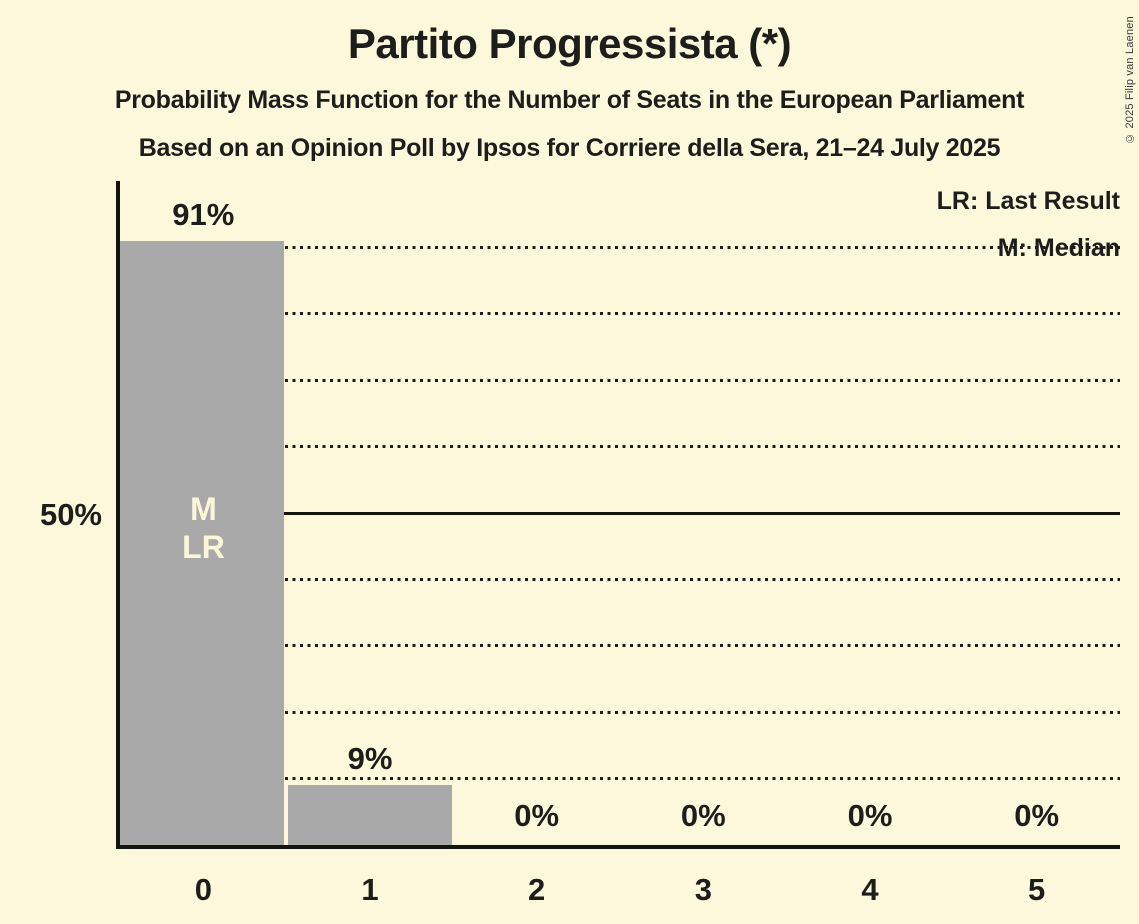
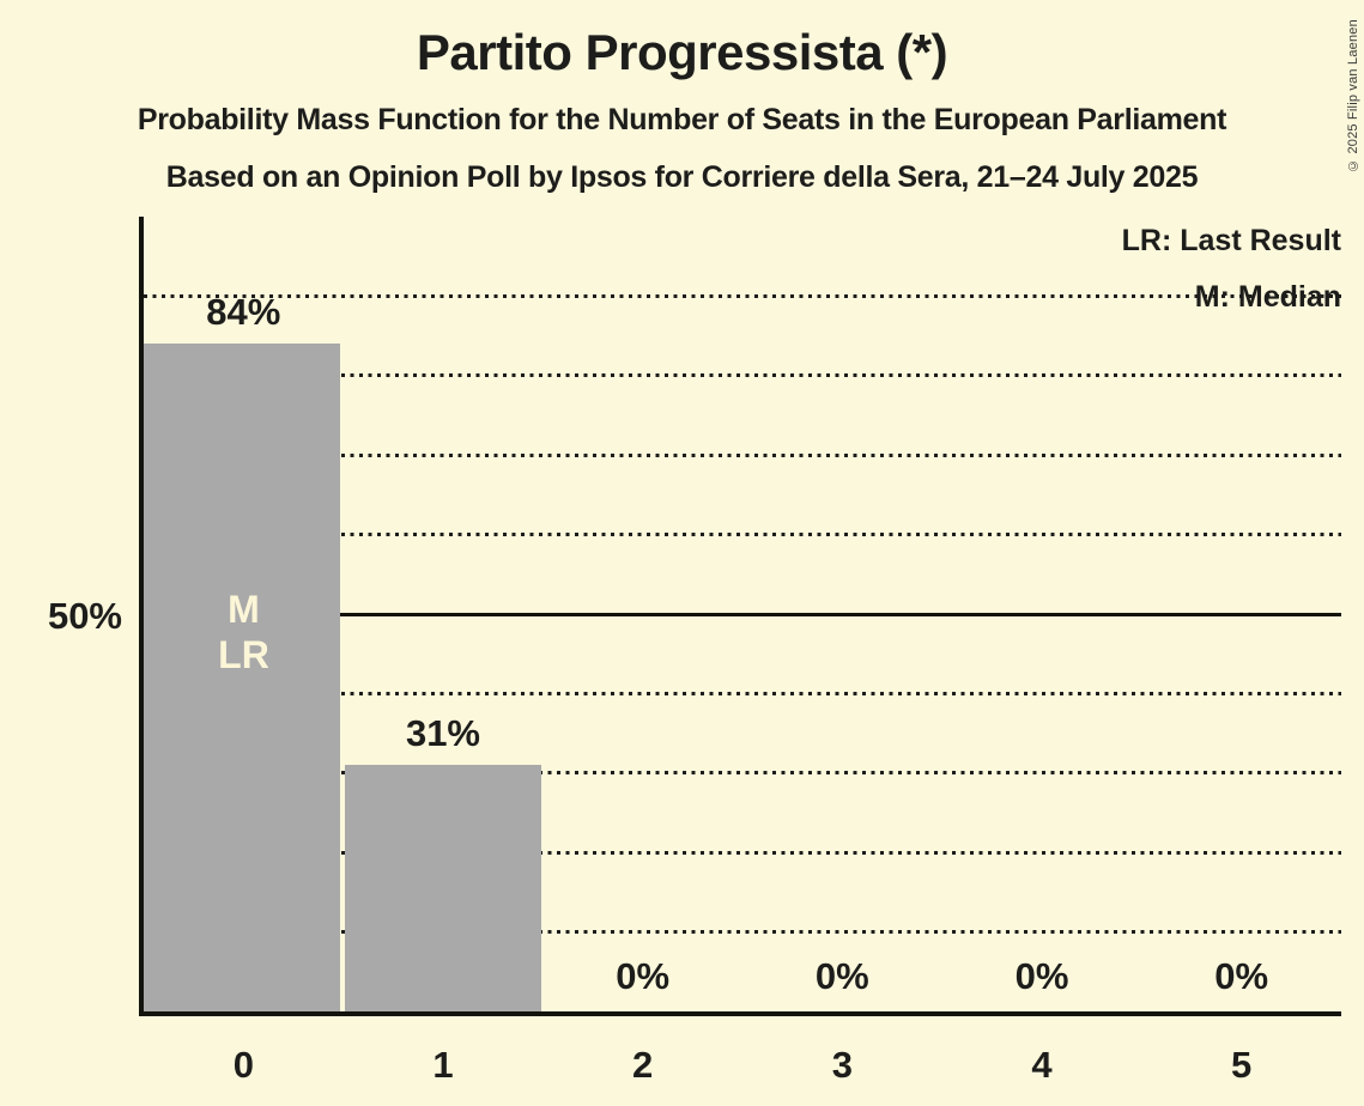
0: 91% -> 84%
1: 9% -> 31%
